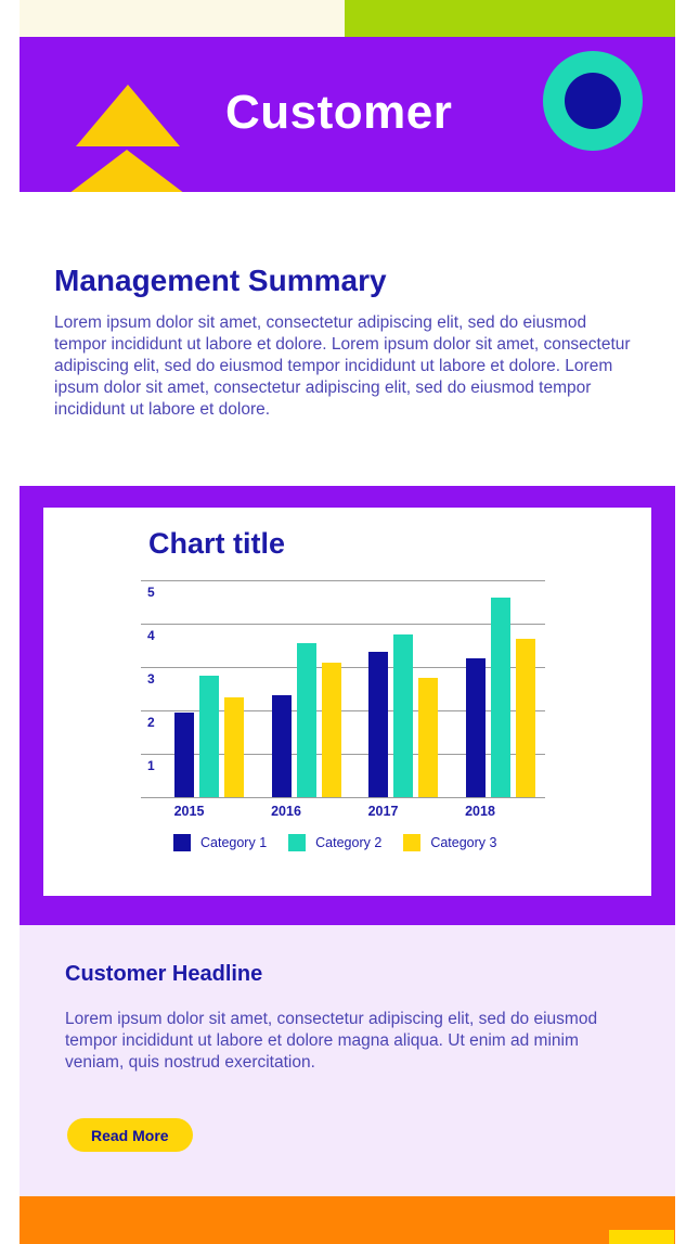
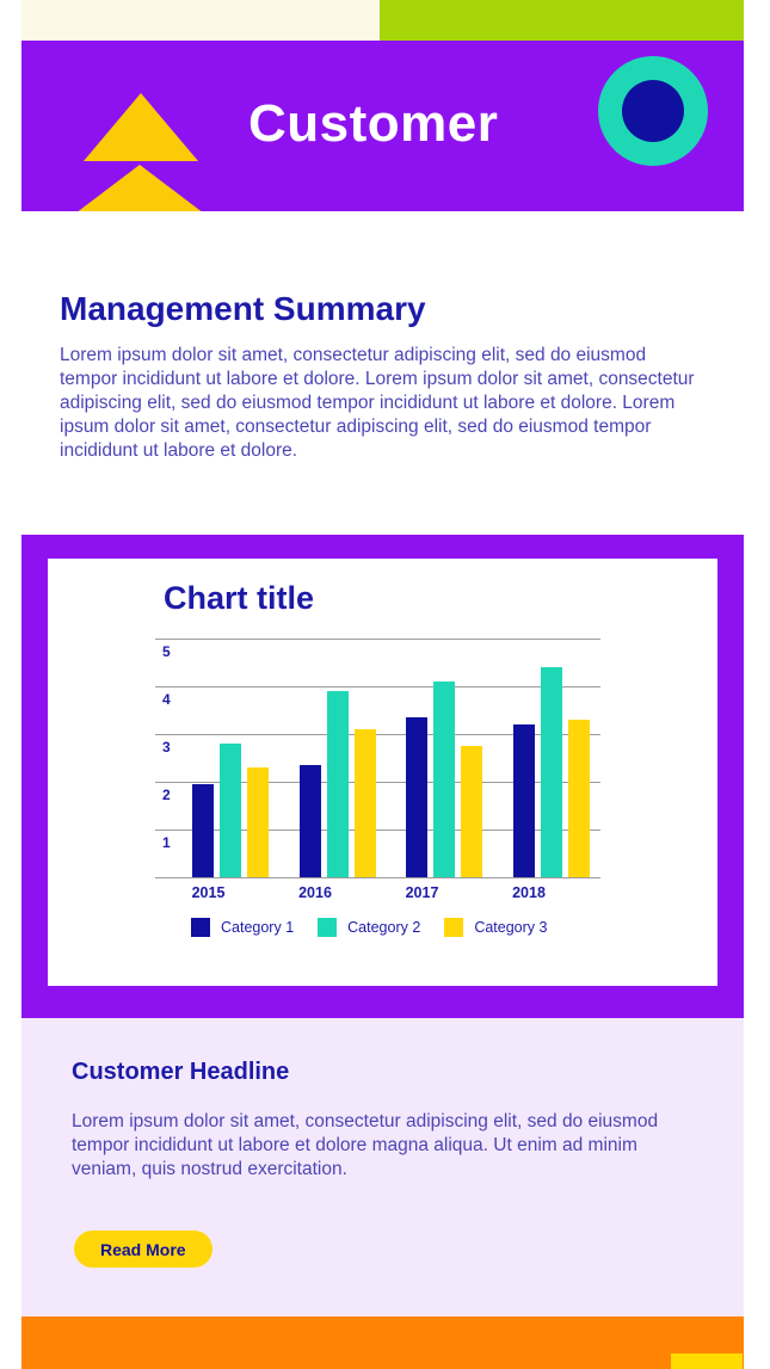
Category 2/2016: 3.5 -> 3.9
Category 2/2017: 3.8 -> 4.1
Category 2/2018: 4.6 -> 4.4
Category 3/2018: 3.6 -> 3.3
